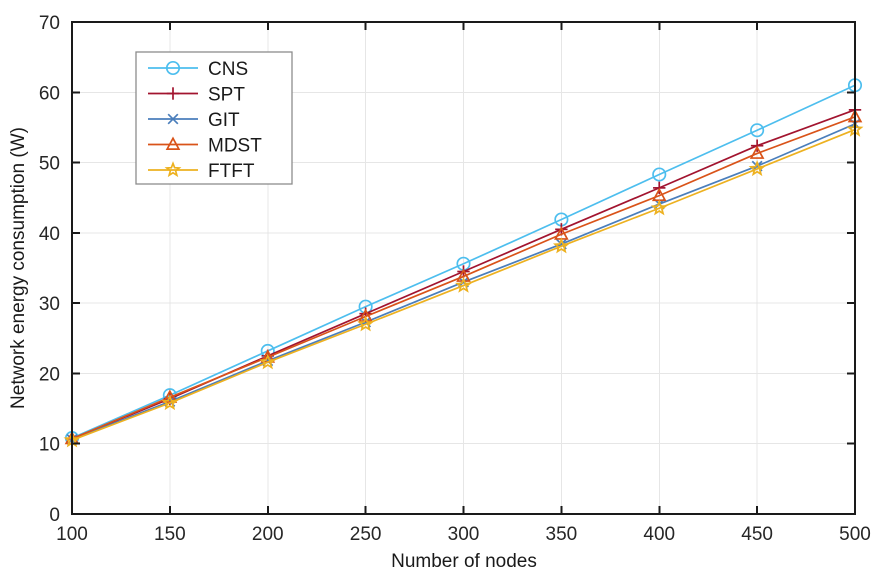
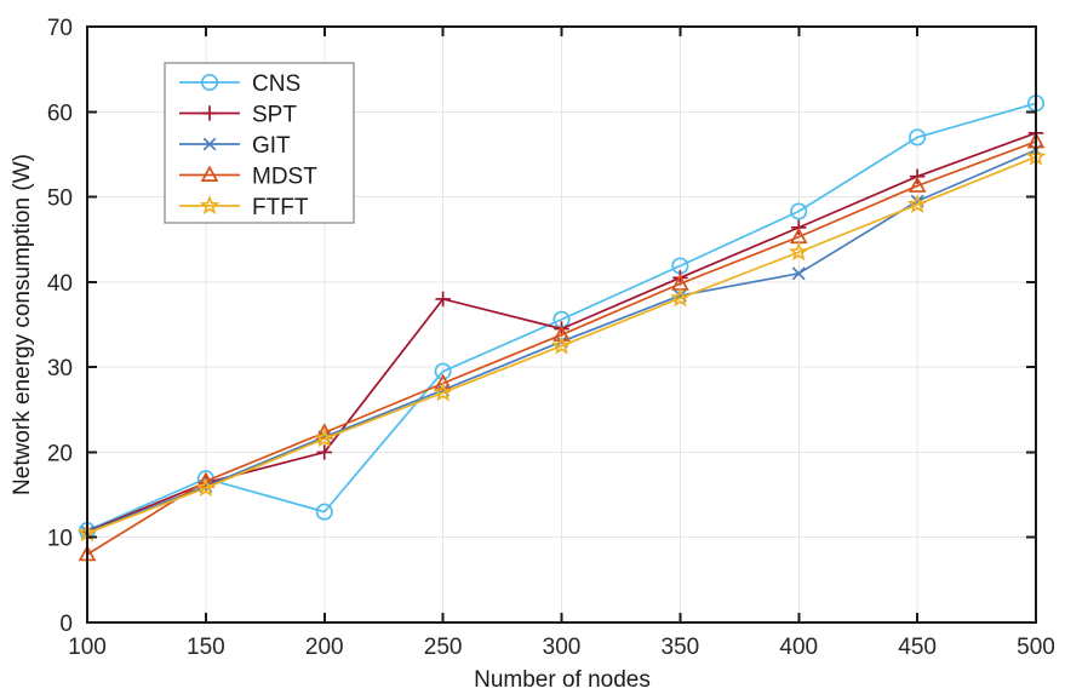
MDST/100: 11 -> 8
CNS/200: 23 -> 13
SPT/200: 22 -> 20
SPT/250: 28 -> 38
GIT/400: 44 -> 41
CNS/450: 55 -> 57
